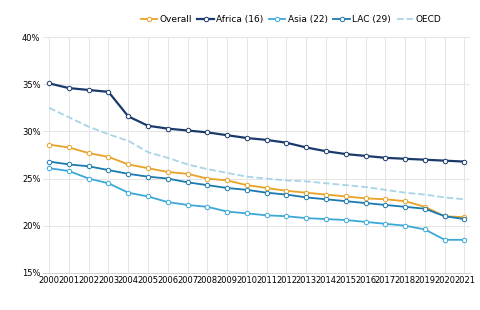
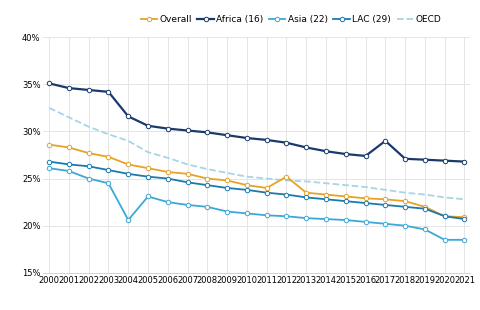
Asia (22)/2004: 23.5% -> 20.6%
Overall/2012: 23.7% -> 25.2%
Africa (16)/2017: 27.2% -> 29.0%
